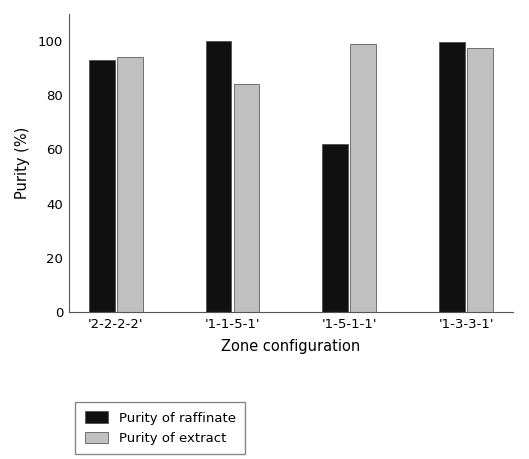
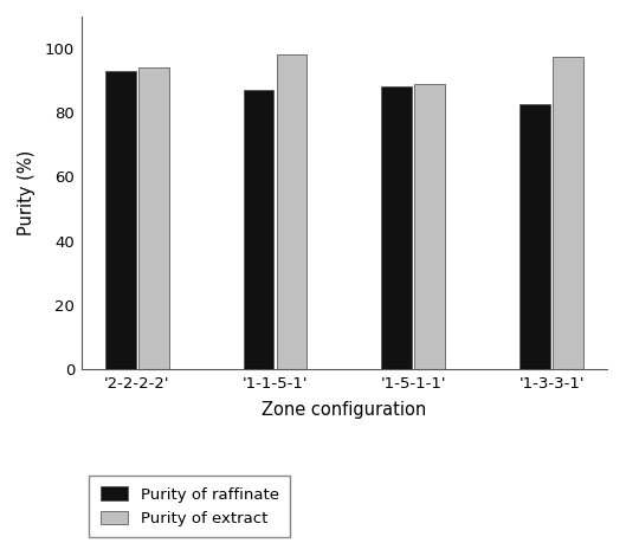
Purity of raffinate/'1-1-5-1': 100.0 -> 87.0
Purity of extract/'1-1-5-1': 84.0 -> 98.0
Purity of raffinate/'1-5-1-1': 62.0 -> 88.0
Purity of extract/'1-5-1-1': 99.0 -> 89.0
Purity of raffinate/'1-3-3-1': 99.5 -> 82.5
